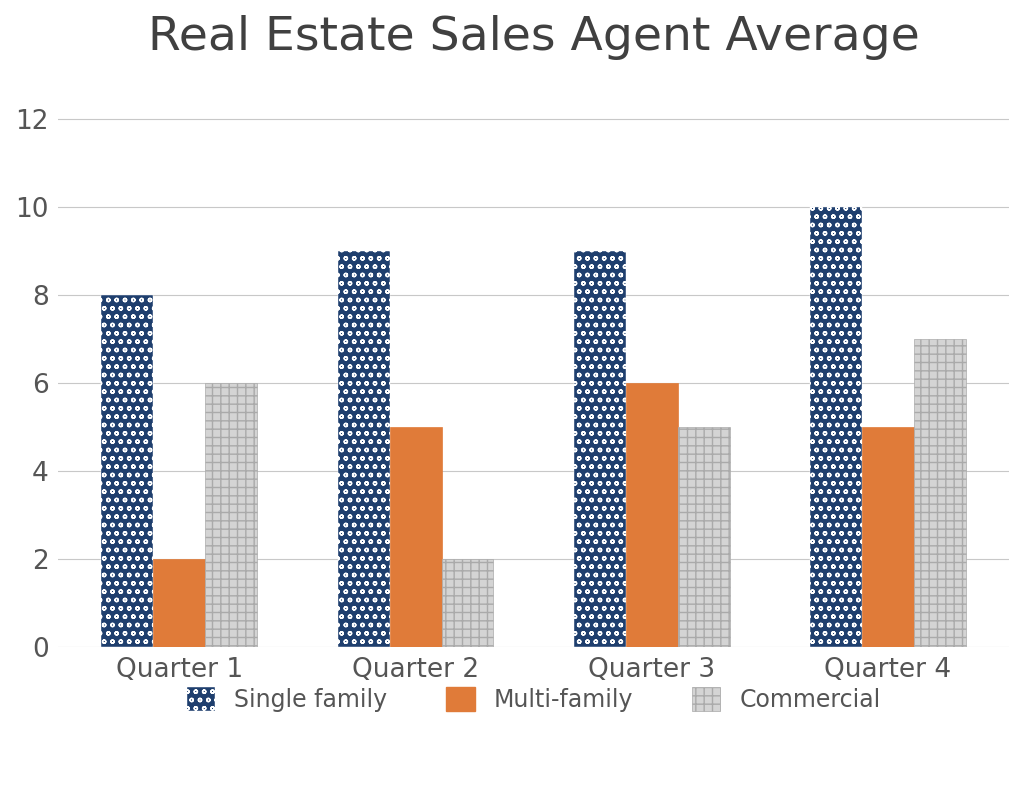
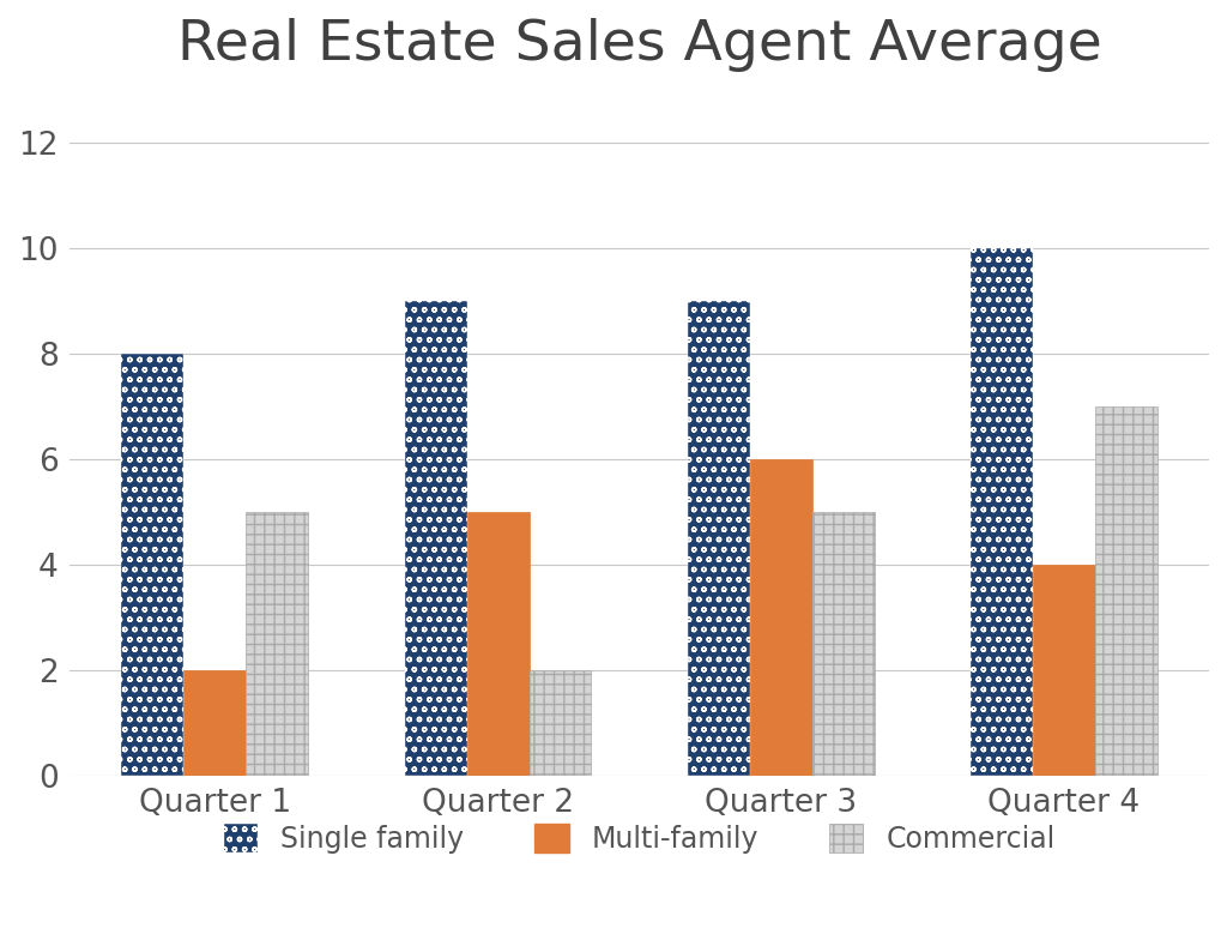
Commercial/Quarter 1: 6 -> 5
Multi-family/Quarter 4: 5 -> 4
